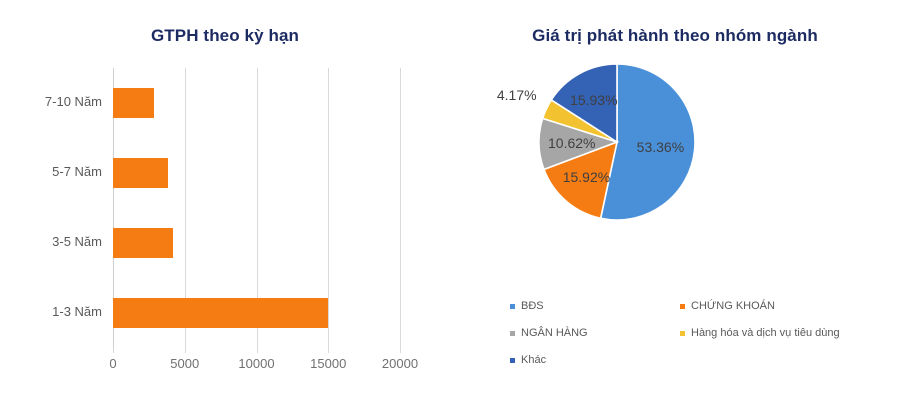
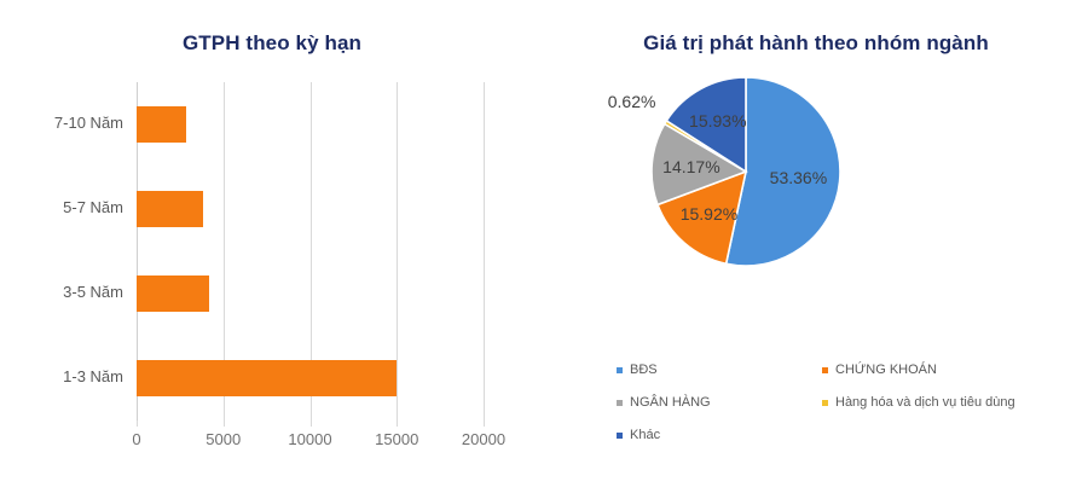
Giá trị phát hành theo nhóm ngành/NGÂN HÀNG: 10.62% -> 14.17%
Giá trị phát hành theo nhóm ngành/Hàng hóa và dịch vụ tiêu dùng: 4.17% -> 0.62%
